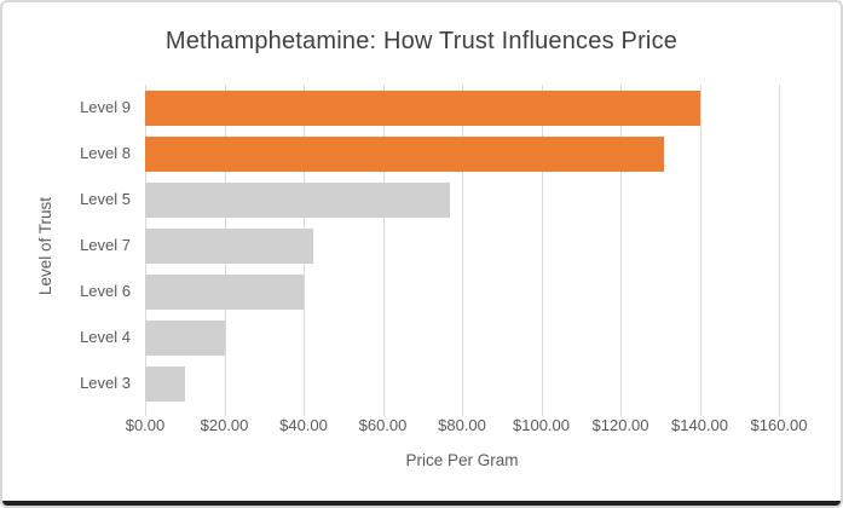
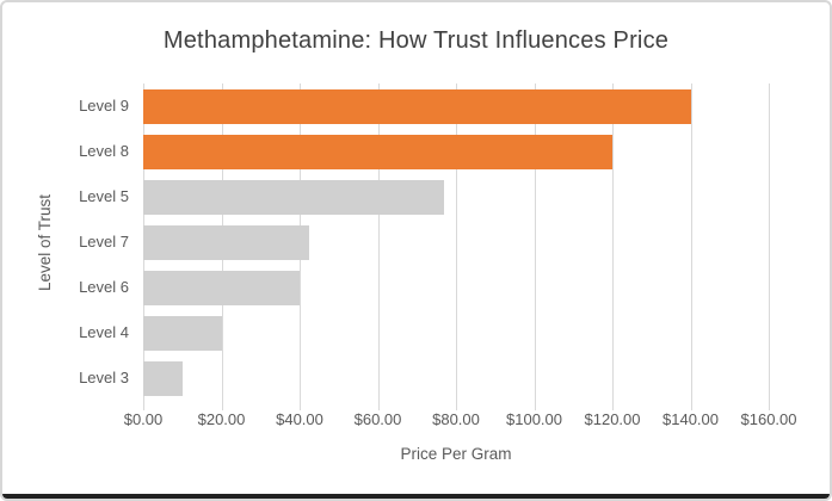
Level 8: $131 -> $120
